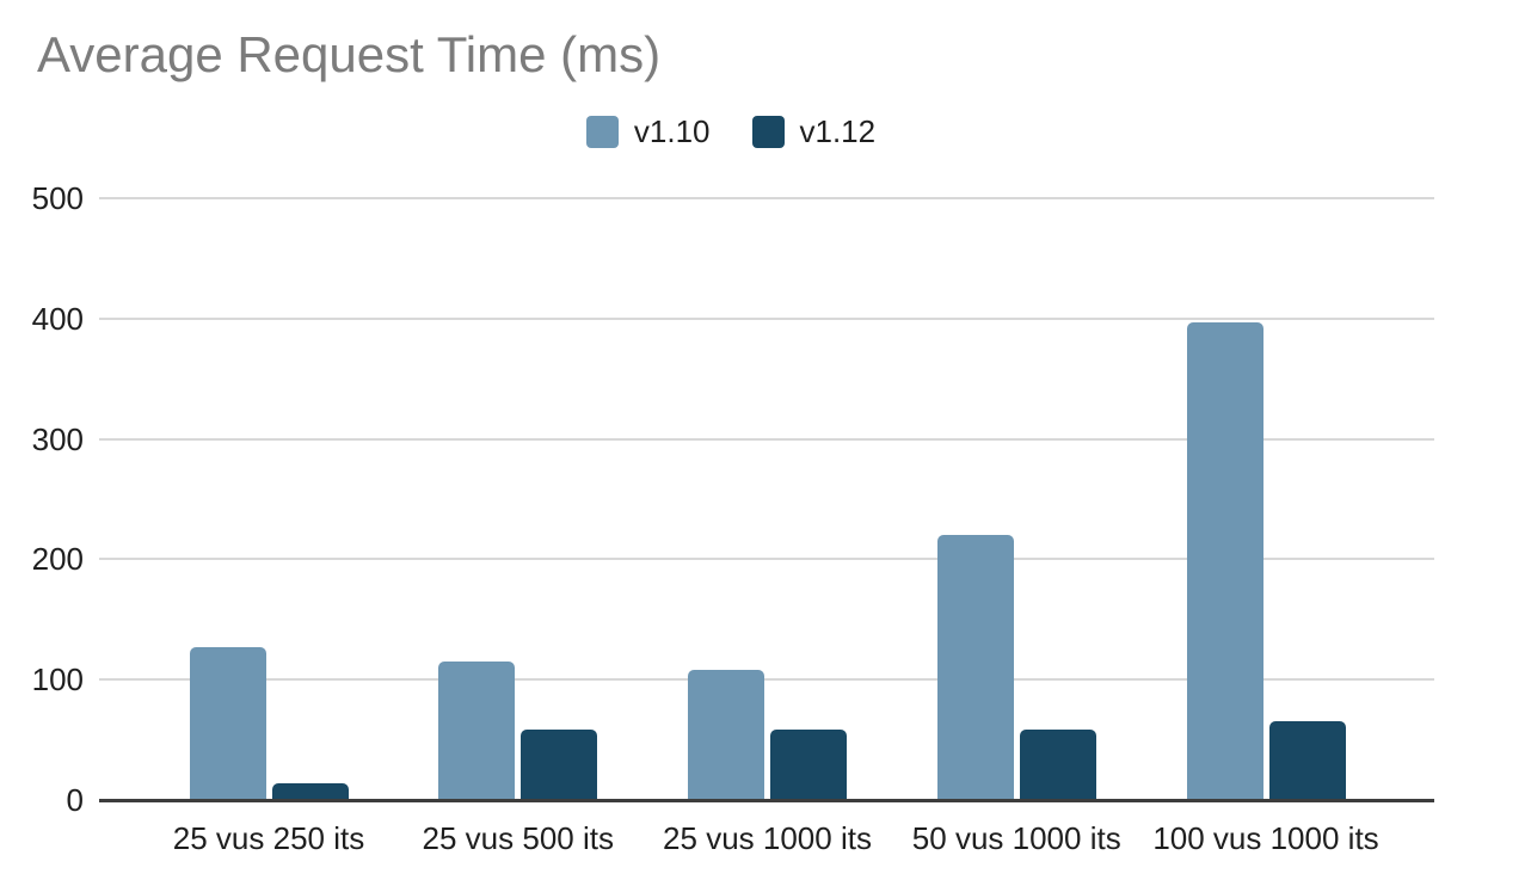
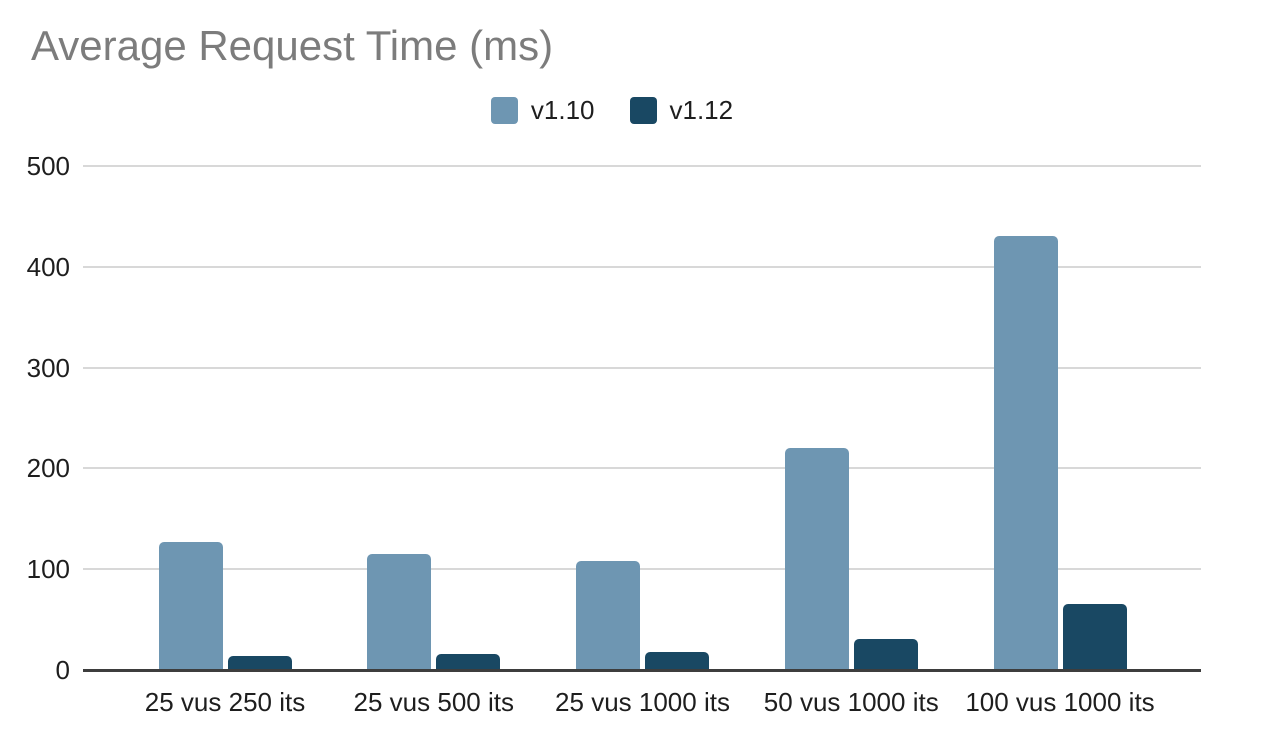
v1.12/25 vus 500 its: 59 -> 16
v1.12/25 vus 1000 its: 59 -> 18
v1.12/50 vus 1000 its: 59 -> 31
v1.10/100 vus 1000 its: 397 -> 431
